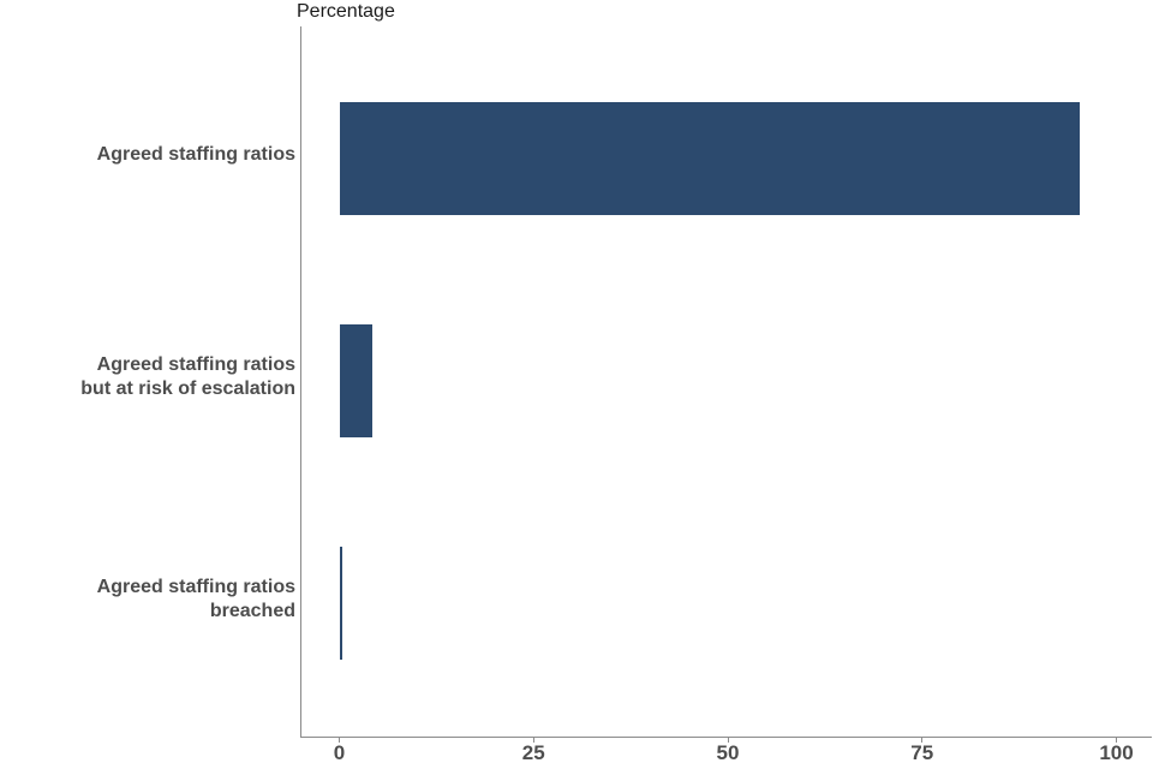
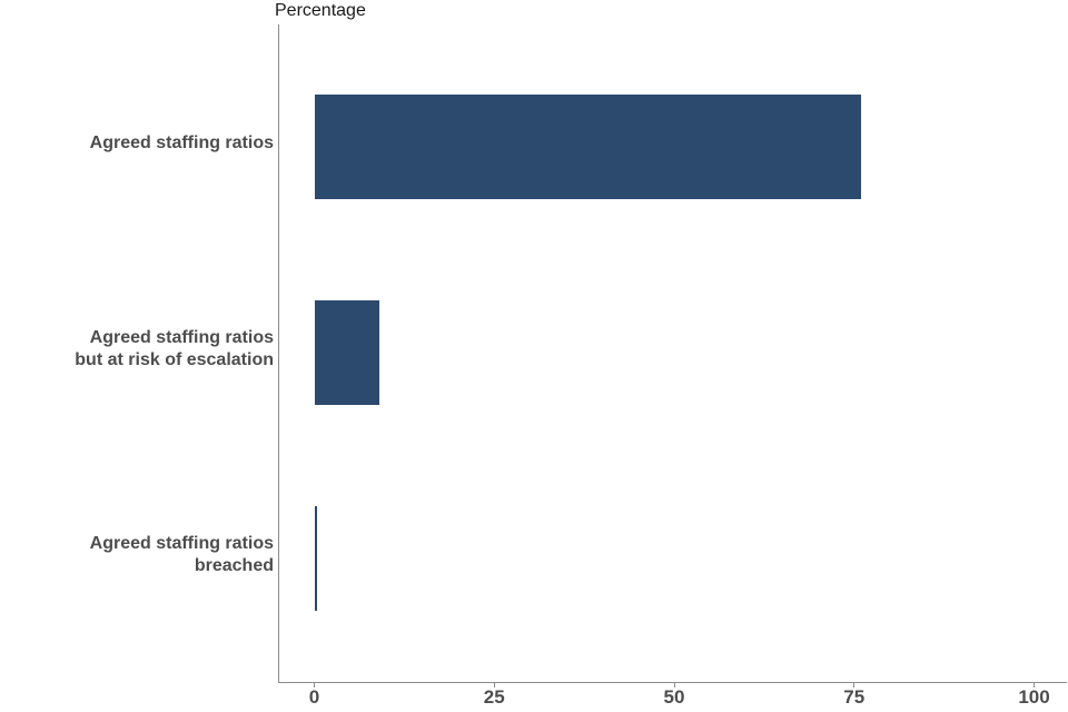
Agreed staffing ratios: 95 -> 76
Agreed staffing ratios but at risk of escalation: 4 -> 9
